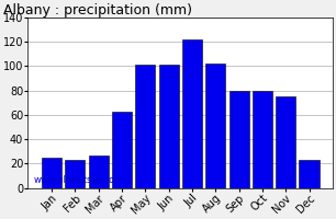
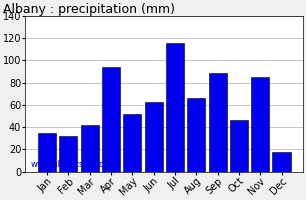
Jan: 25 -> 35
Feb: 23 -> 32
Mar: 27 -> 42
Apr: 63 -> 94
May: 101 -> 52
Jun: 101 -> 63
Jul: 122 -> 116
Aug: 102 -> 66
Sep: 80 -> 89
Oct: 80 -> 46
Nov: 75 -> 85
Dec: 23 -> 18
